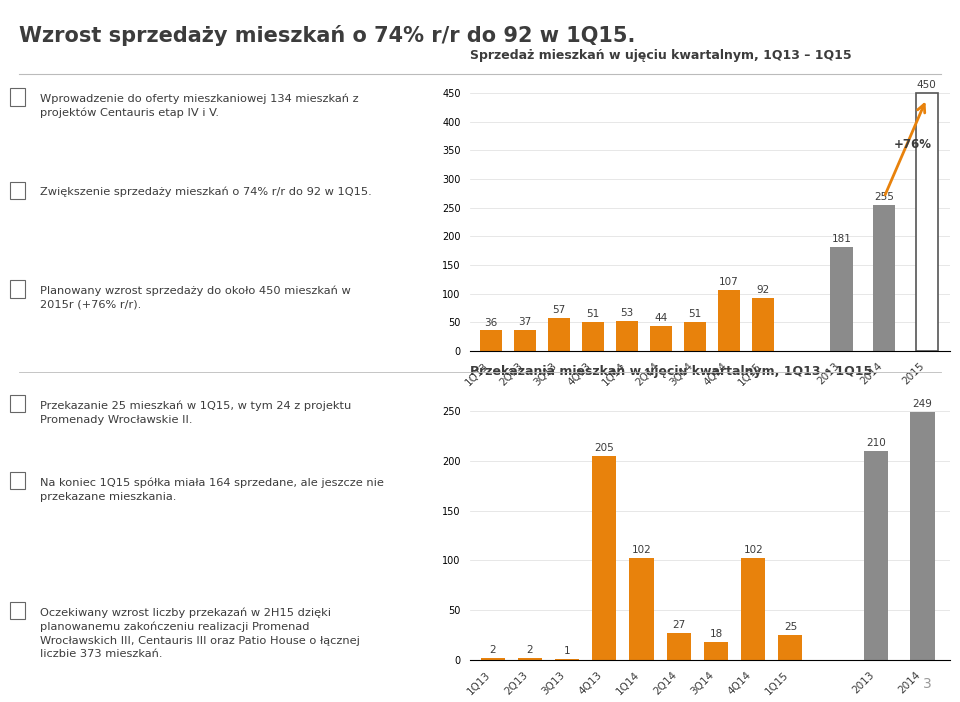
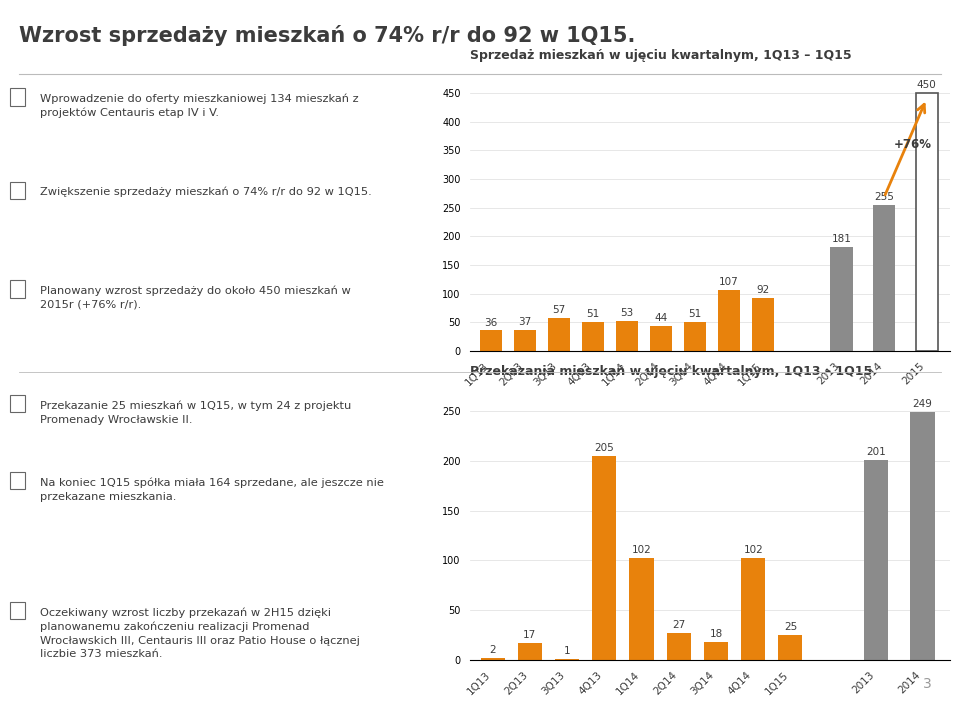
Przekazania mieszkań w ujęciu kwartalnym, 1Q13 – 1Q15/2Q13: 2 -> 17
Przekazania mieszkań w ujęciu kwartalnym, 1Q13 – 1Q15/2013: 210 -> 201
